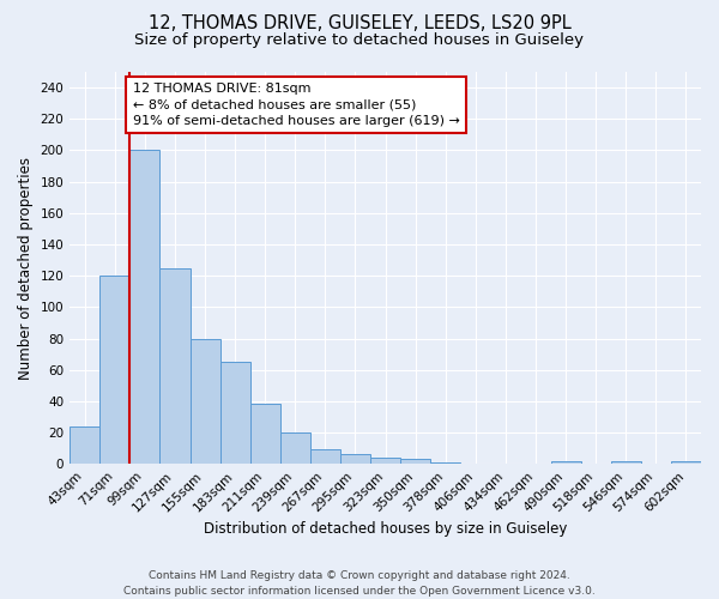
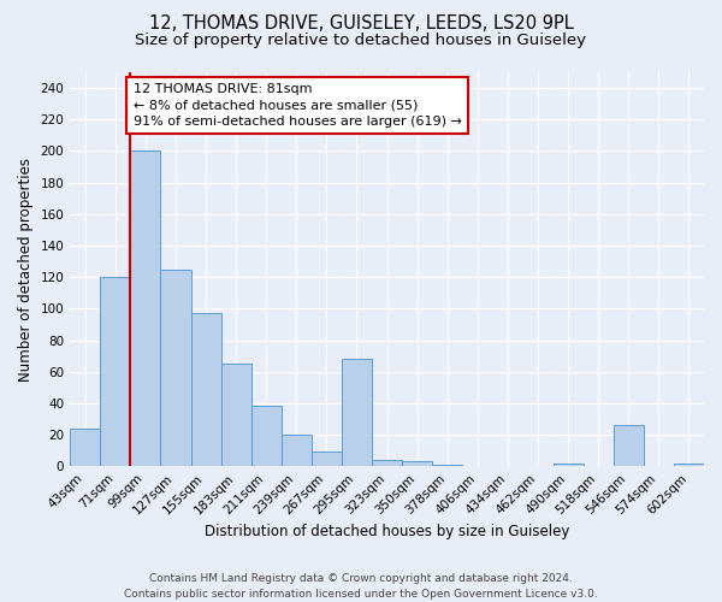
155sqm: 80 -> 97
295sqm: 6 -> 68
546sqm: 2 -> 26
